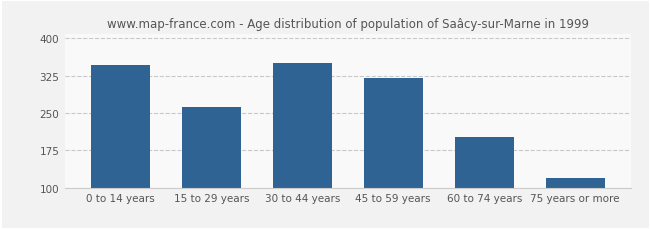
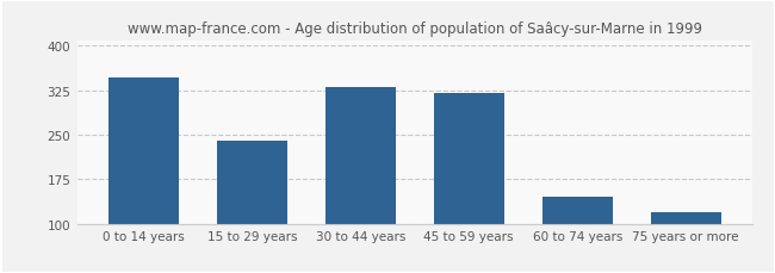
15 to 29 years: 263 -> 240
30 to 44 years: 350 -> 330
60 to 74 years: 202 -> 145
